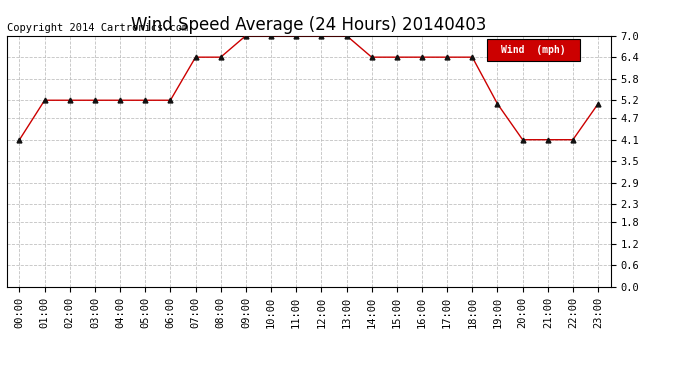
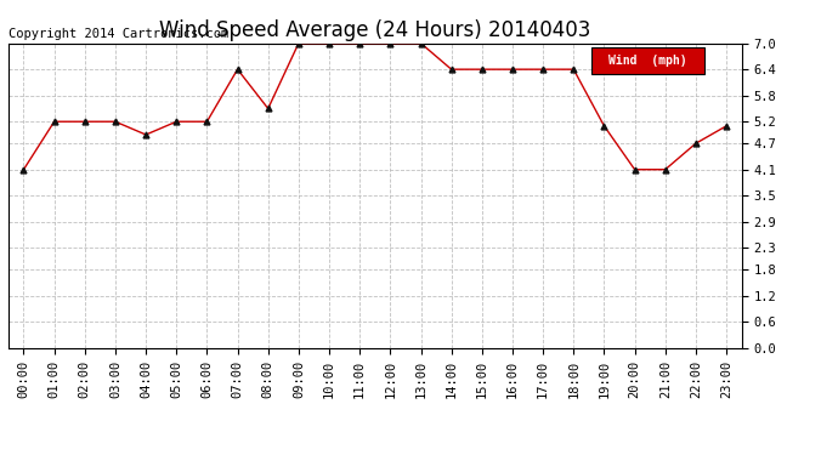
04:00: 5.2 -> 4.9
08:00: 6.4 -> 5.5
22:00: 4.1 -> 4.7
